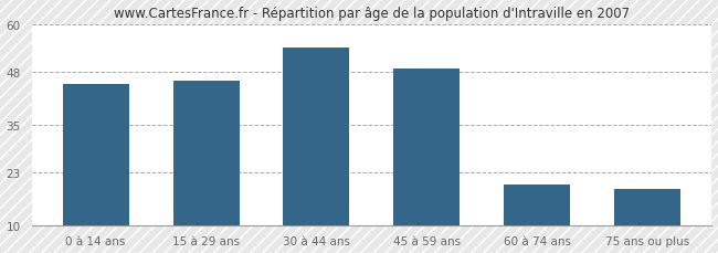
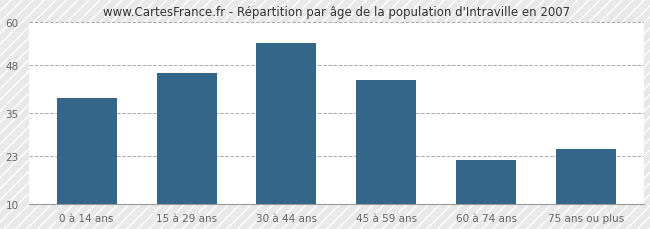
0 à 14 ans: 45 -> 39
45 à 59 ans: 49 -> 44
60 à 74 ans: 20 -> 22
75 ans ou plus: 19 -> 25
